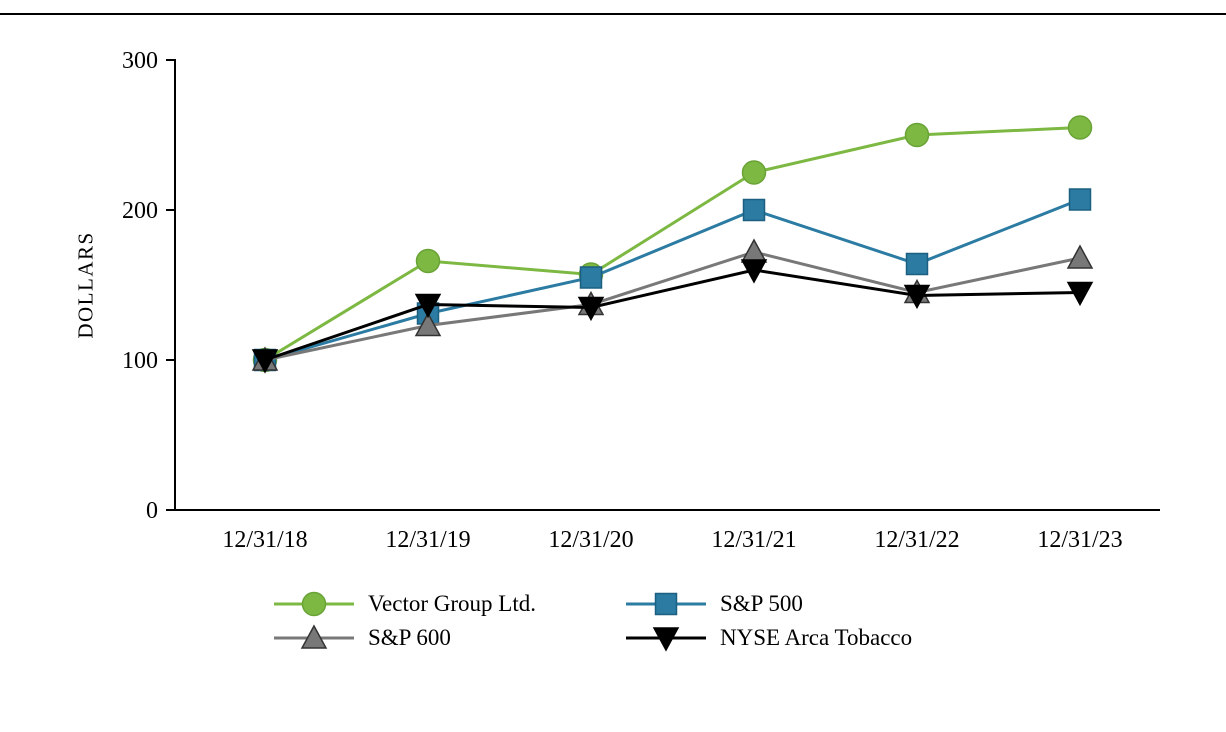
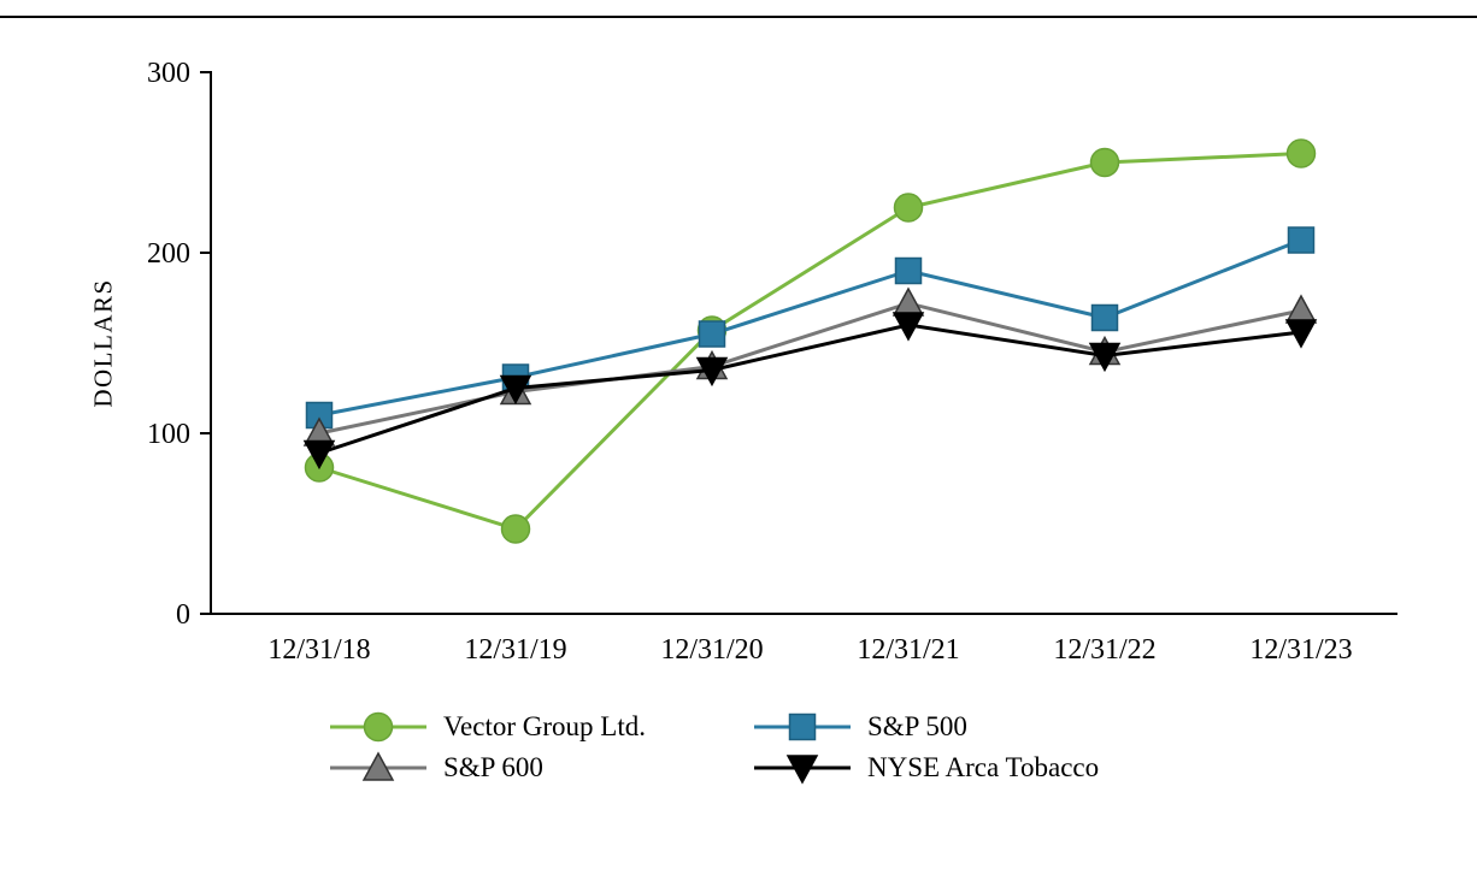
Vector Group Ltd./12/31/18: 100 -> 81
S&P 500/12/31/18: 100 -> 110
NYSE Arca Tobacco/12/31/18: 100 -> 89
Vector Group Ltd./12/31/19: 166 -> 47
NYSE Arca Tobacco/12/31/19: 137 -> 125
S&P 500/12/31/21: 200 -> 190
NYSE Arca Tobacco/12/31/23: 145 -> 156
